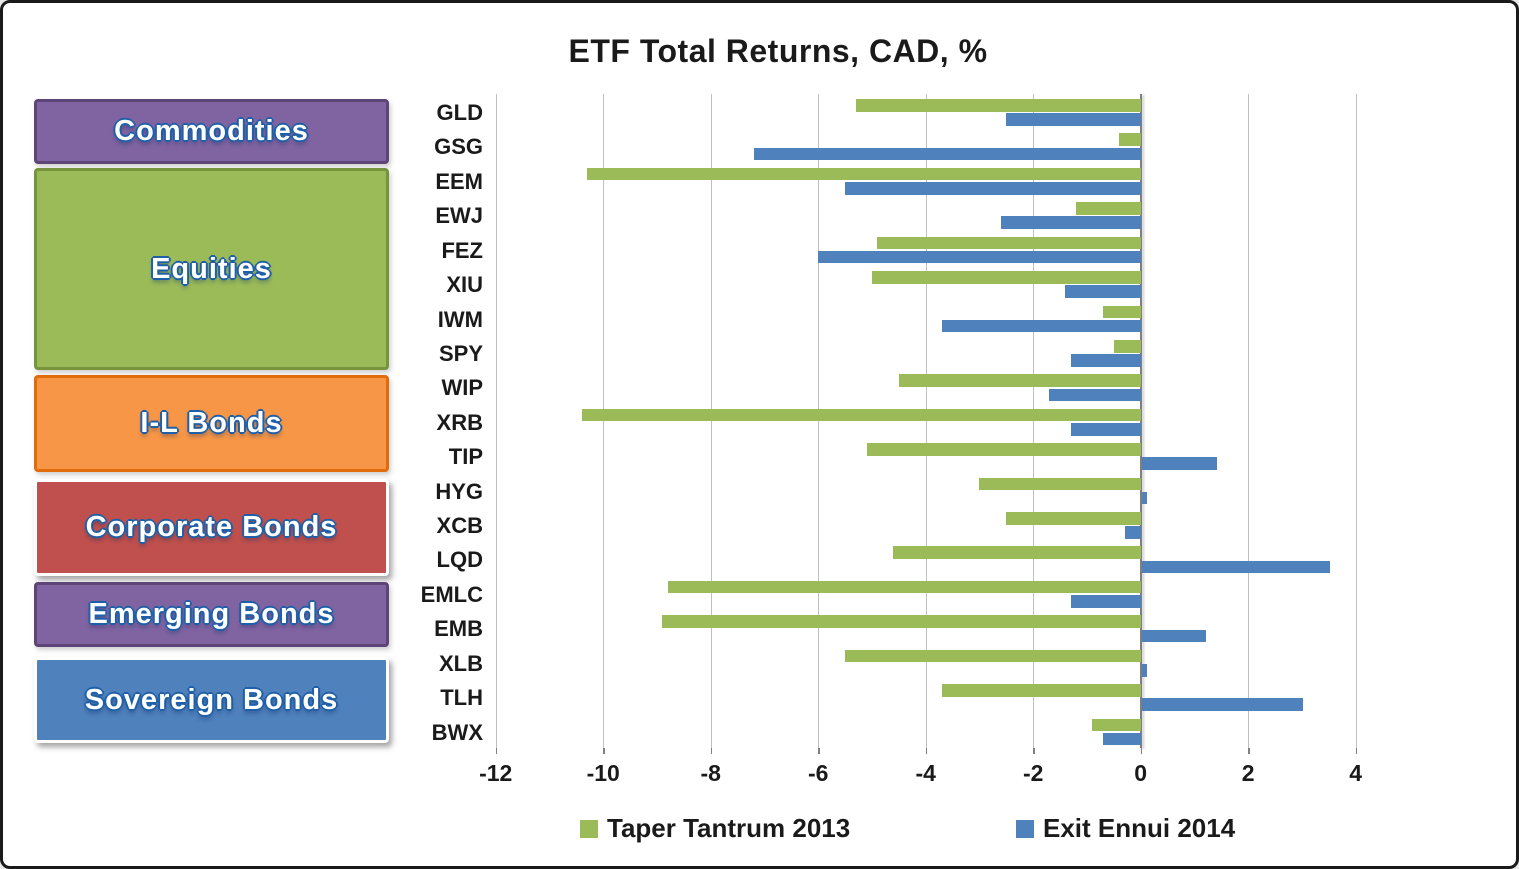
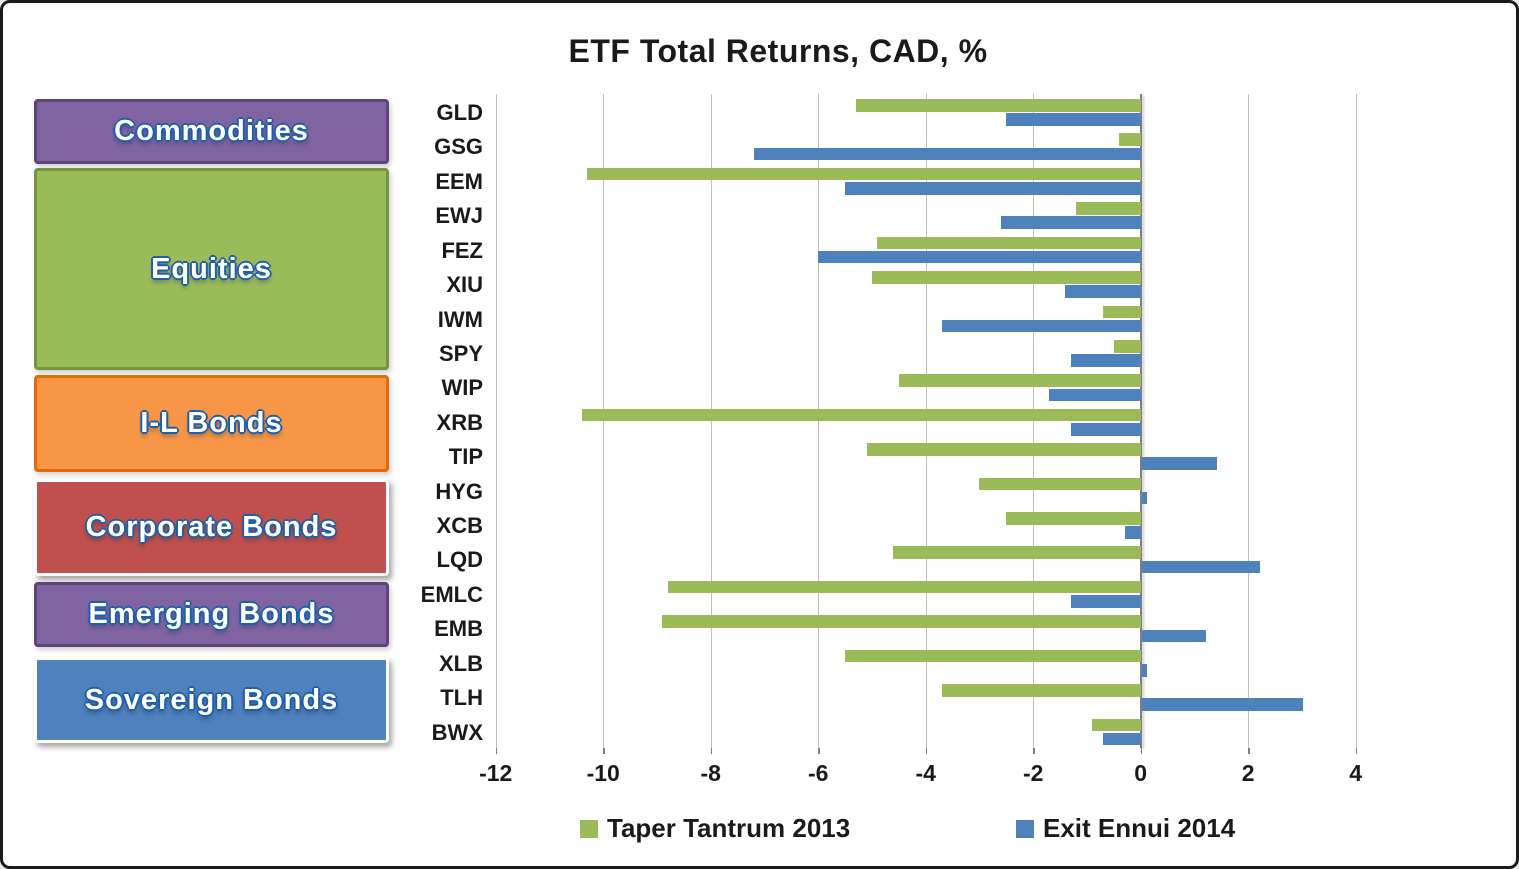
Exit Ennui 2014/LQD: 3.5 -> 2.2
